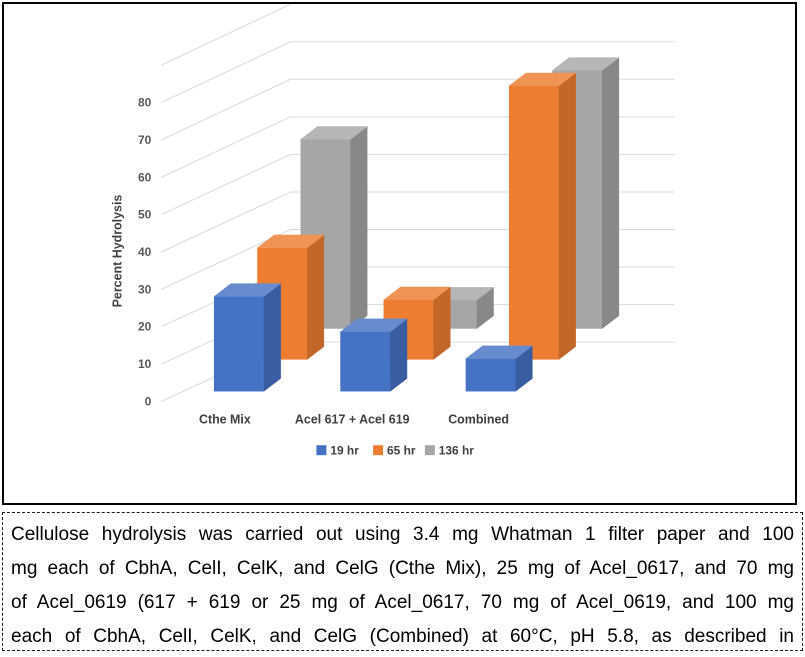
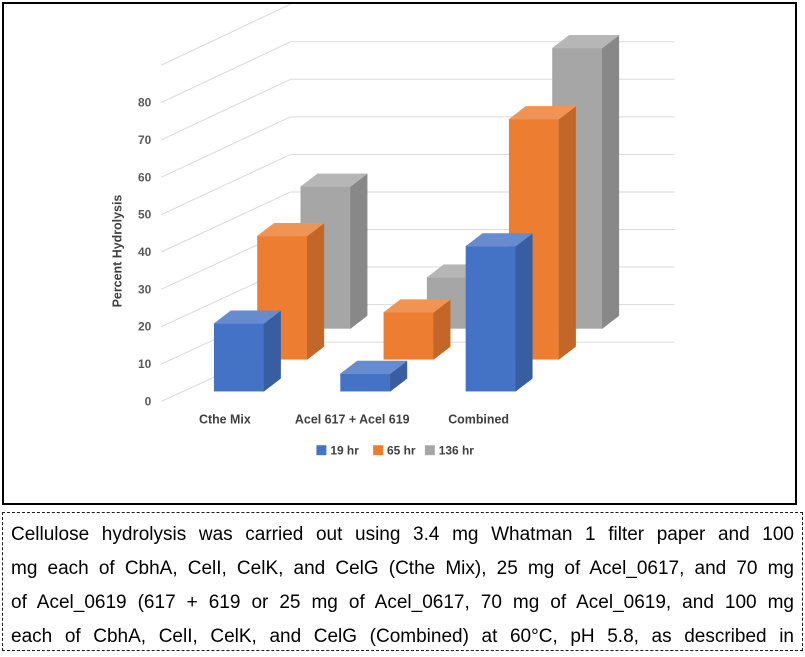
19 hr/Cthe Mix: 28 -> 20
65 hr/Cthe Mix: 38 -> 42
136 hr/Cthe Mix: 76 -> 57
19 hr/Acel 617 + Acel 619: 17 -> 5
65 hr/Acel 617 + Acel 619: 19 -> 15
136 hr/Acel 617 + Acel 619: 10 -> 18
19 hr/Combined: 9 -> 40
65 hr/Combined: 82 -> 72
136 hr/Combined: 81 -> 88
